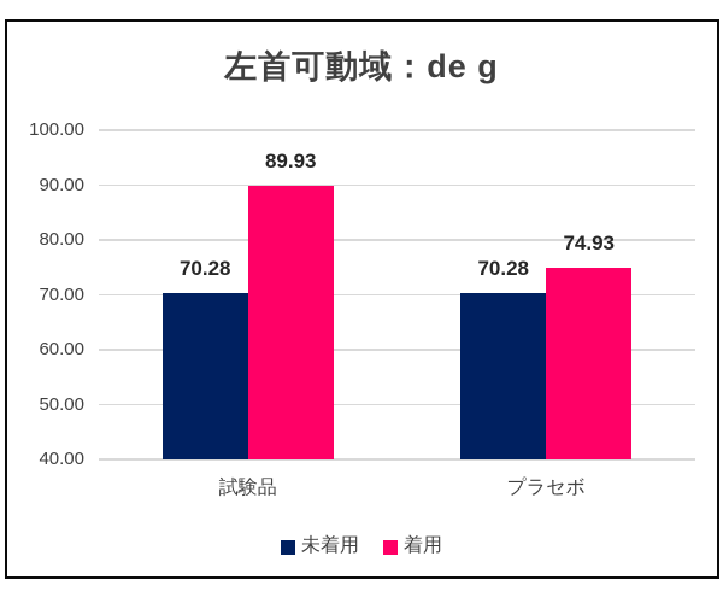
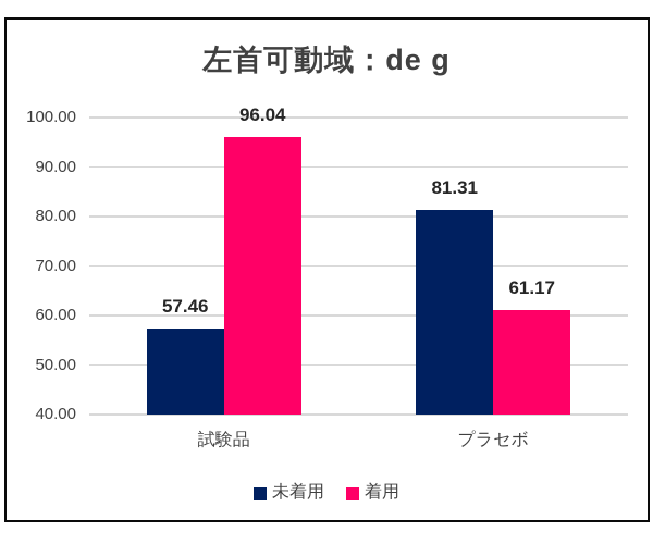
未着用/試験品: 70.28 -> 57.46
着用/試験品: 89.93 -> 96.04
未着用/プラセボ: 70.28 -> 81.31
着用/プラセボ: 74.93 -> 61.17
